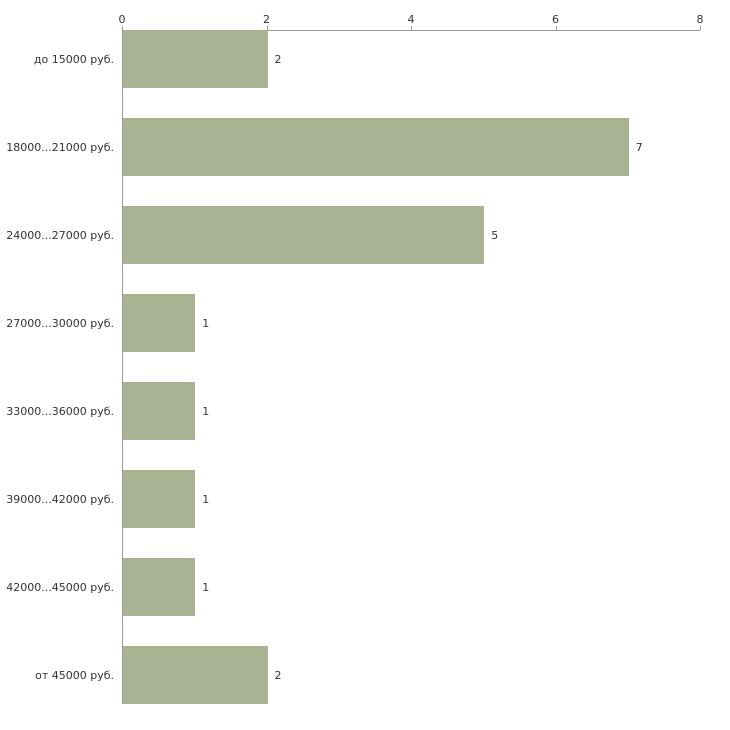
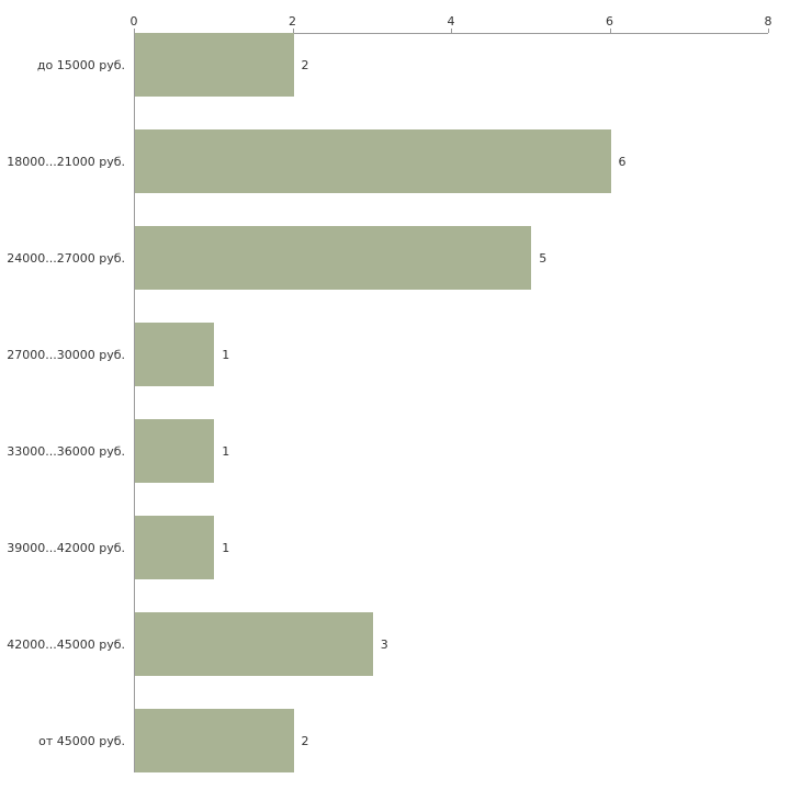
18000...21000 руб.: 7 -> 6
42000...45000 руб.: 1 -> 3
